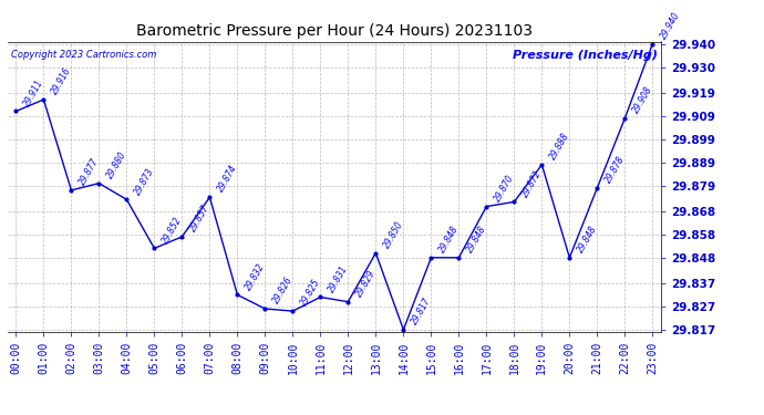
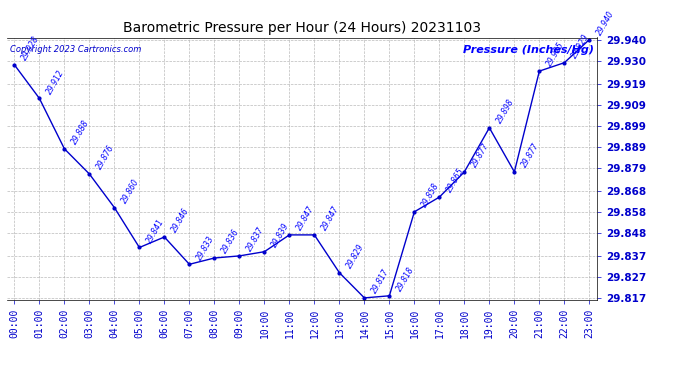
00:00: 29.911 -> 29.928
01:00: 29.916 -> 29.912
02:00: 29.877 -> 29.888
03:00: 29.880 -> 29.876
04:00: 29.873 -> 29.860
05:00: 29.852 -> 29.841
06:00: 29.857 -> 29.846
07:00: 29.874 -> 29.833
08:00: 29.832 -> 29.836
09:00: 29.826 -> 29.837
10:00: 29.825 -> 29.839
11:00: 29.831 -> 29.847
12:00: 29.829 -> 29.847
13:00: 29.850 -> 29.829
15:00: 29.848 -> 29.818
16:00: 29.848 -> 29.858
17:00: 29.870 -> 29.865
18:00: 29.872 -> 29.877
19:00: 29.888 -> 29.898
20:00: 29.848 -> 29.877
21:00: 29.878 -> 29.925
22:00: 29.908 -> 29.929
